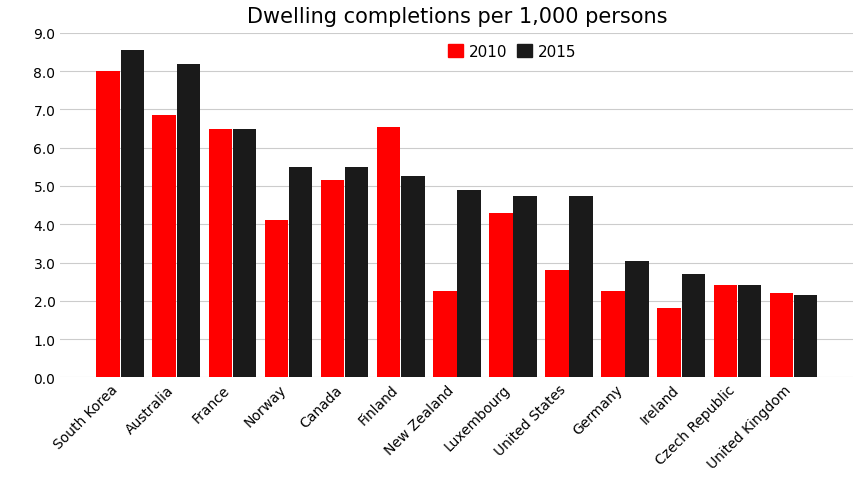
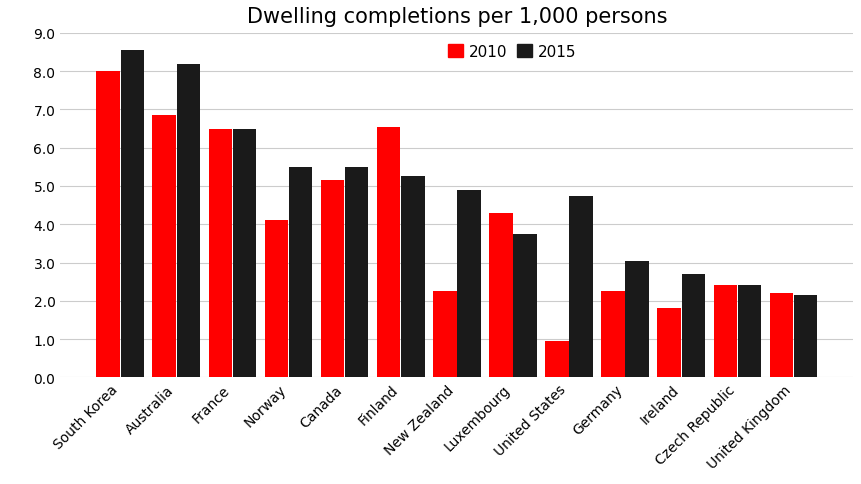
2015/Luxembourg: 4.75 -> 3.75
2010/United States: 2.80 -> 0.95
